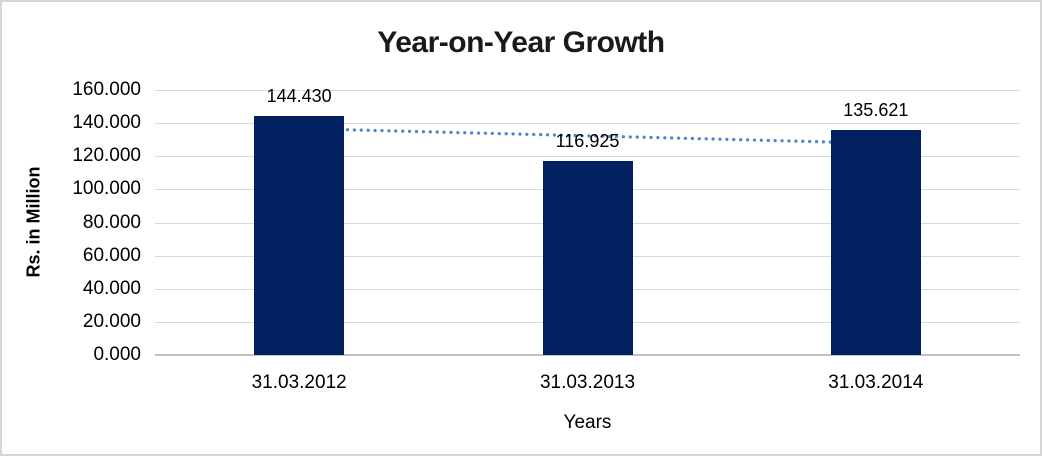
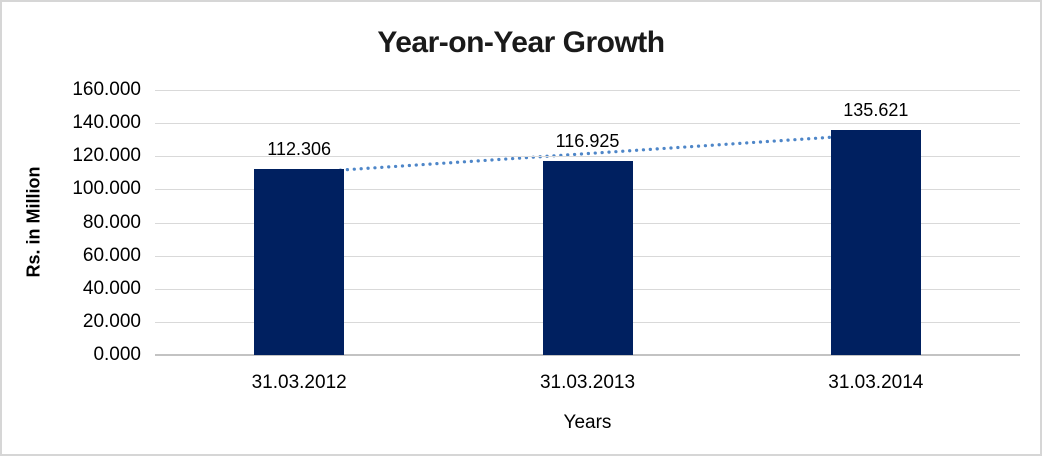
31.03.2012: 144.430 -> 112.306
